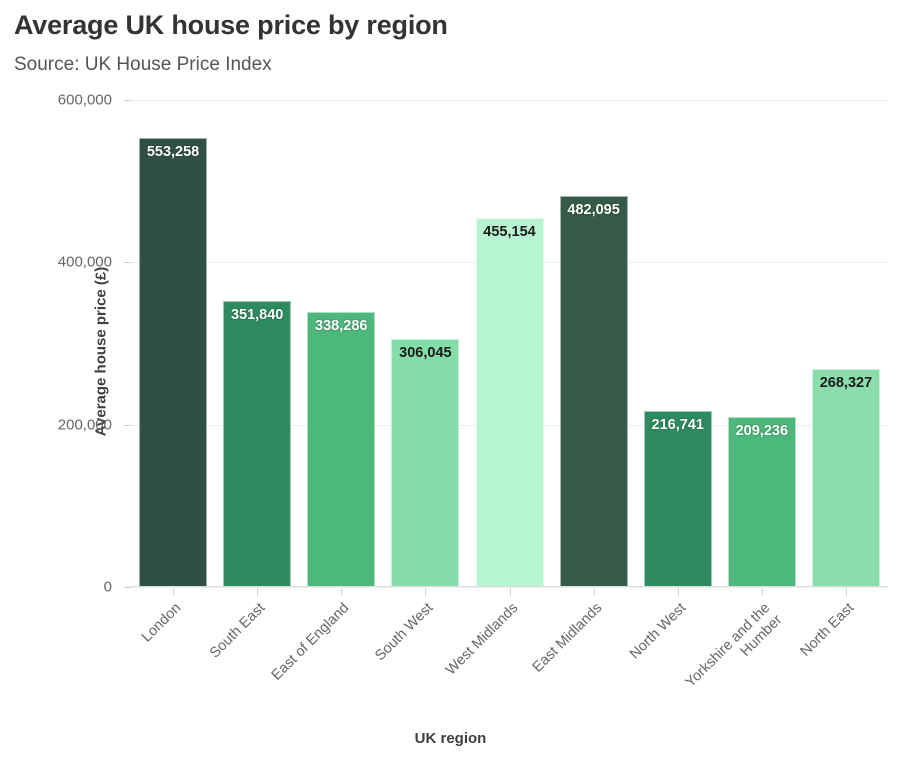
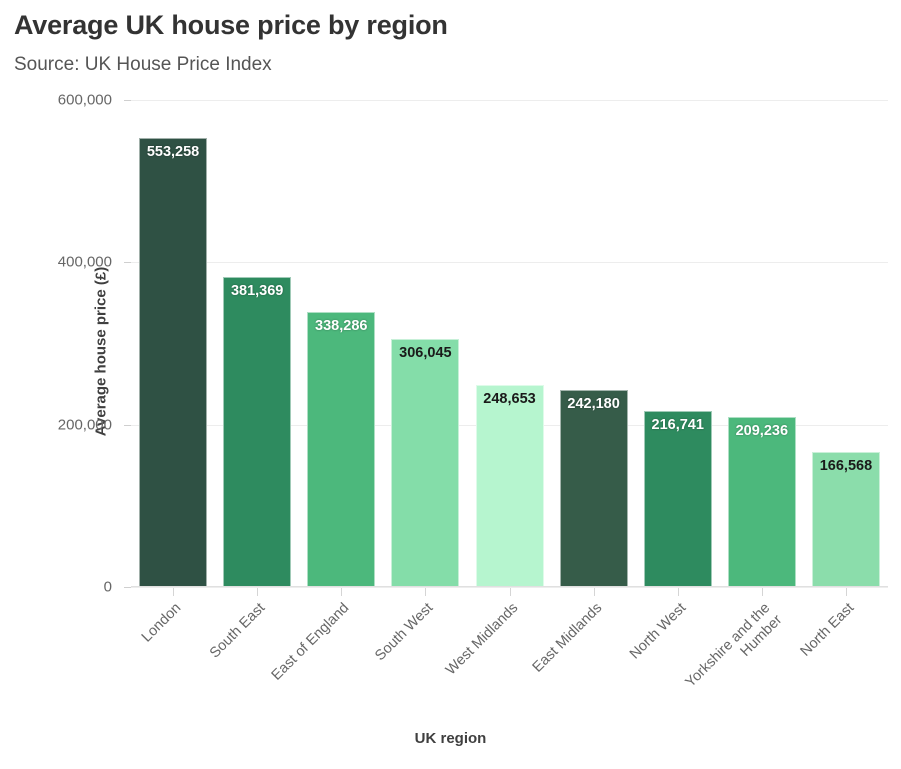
South East: 351,840 -> 381,369
West Midlands: 455,154 -> 248,653
East Midlands: 482,095 -> 242,180
North East: 268,327 -> 166,568
